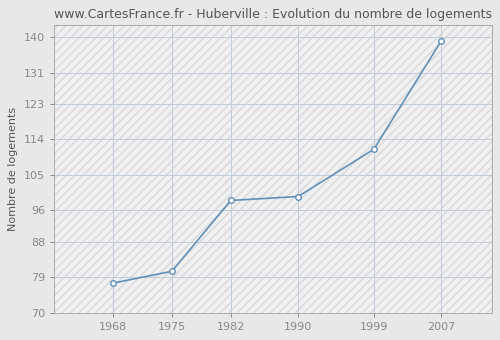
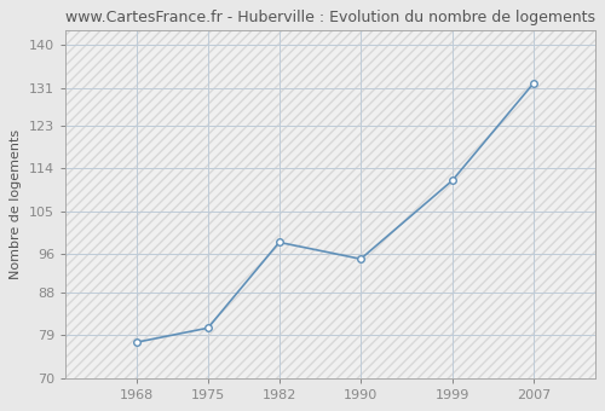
1990: 99.5 -> 95.0
2007: 139.0 -> 132.0
